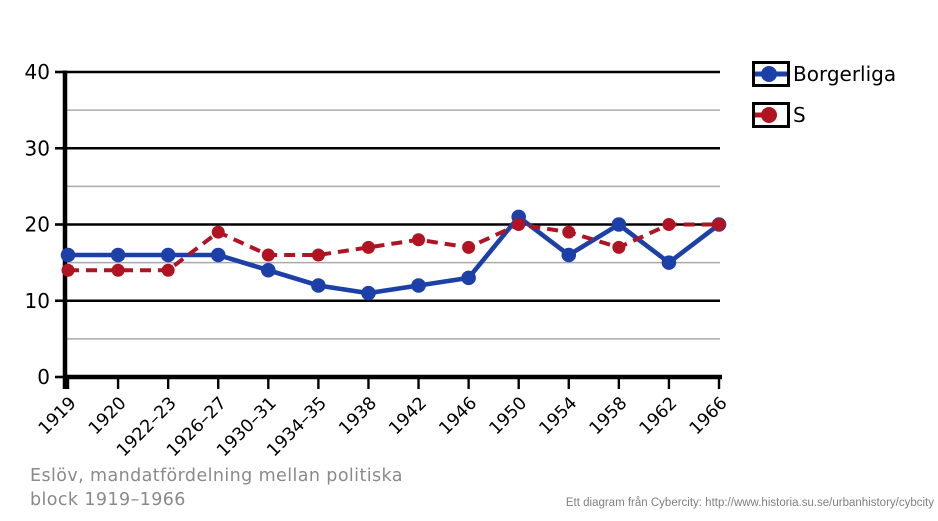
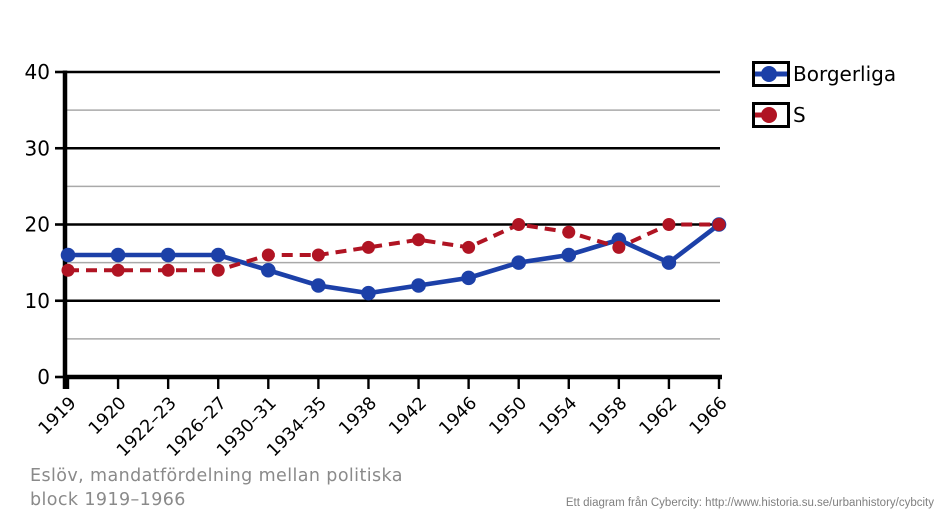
S/1926–27: 19 -> 14
Borgerliga/1950: 21 -> 15
Borgerliga/1958: 20 -> 18
